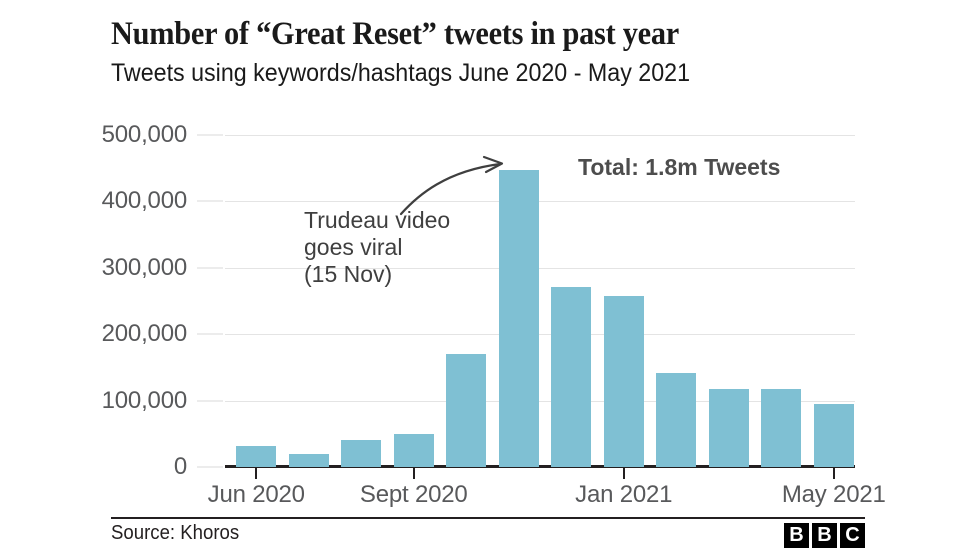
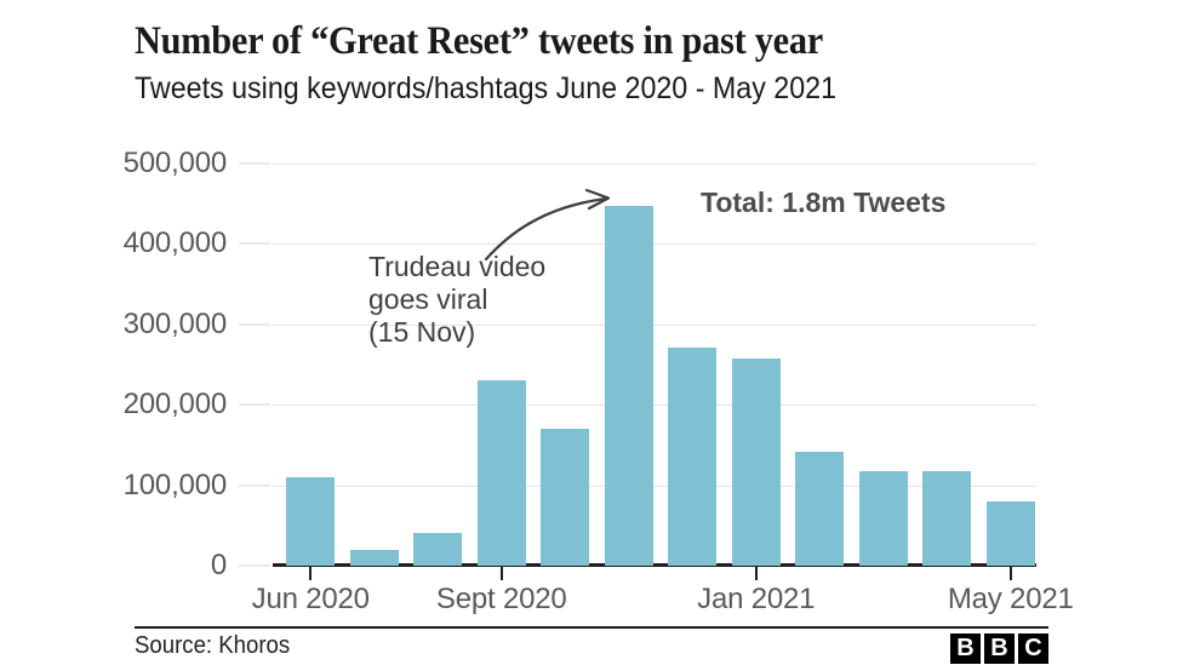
Jun 2020: 30000 -> 110000
Sept 2020: 50000 -> 230000
May 2021: 100000 -> 80000
